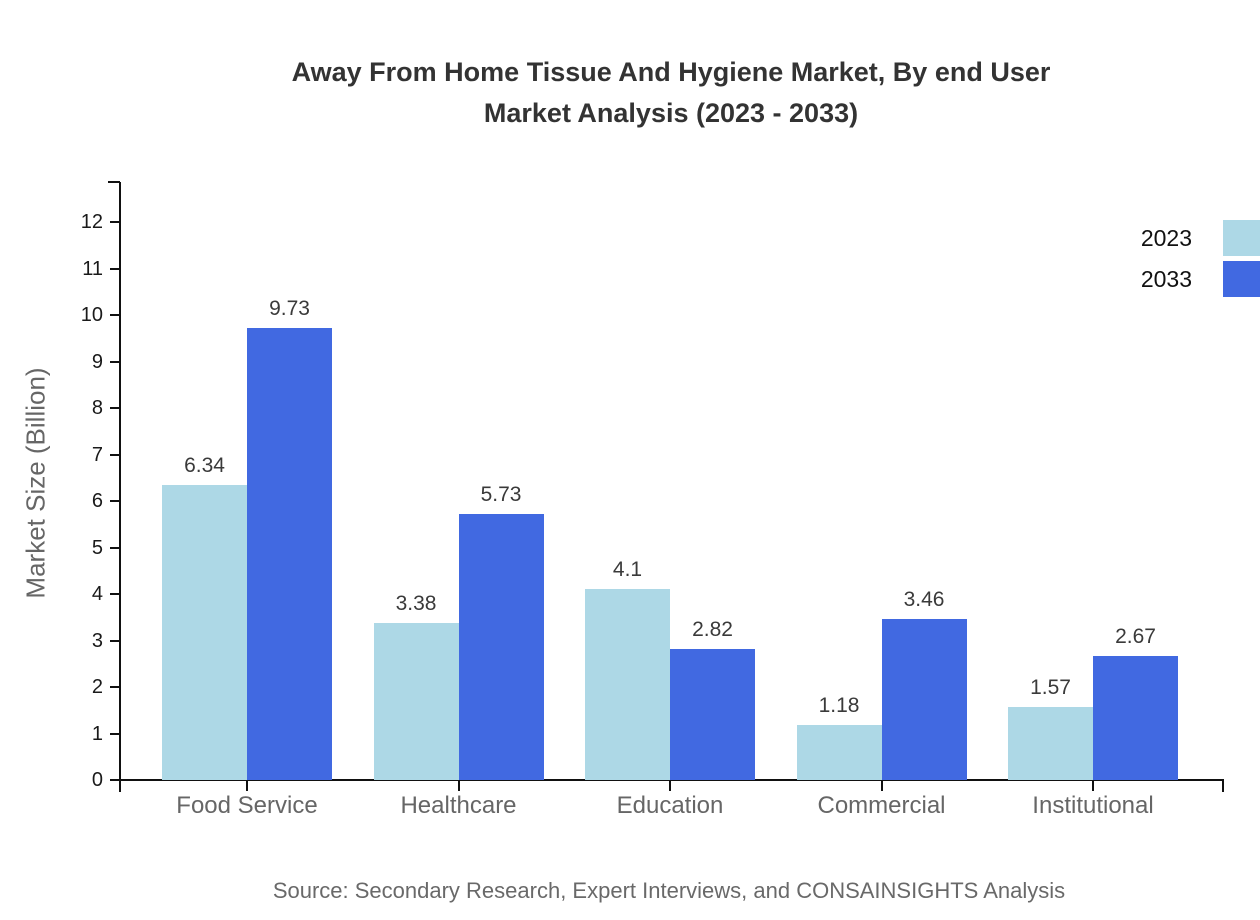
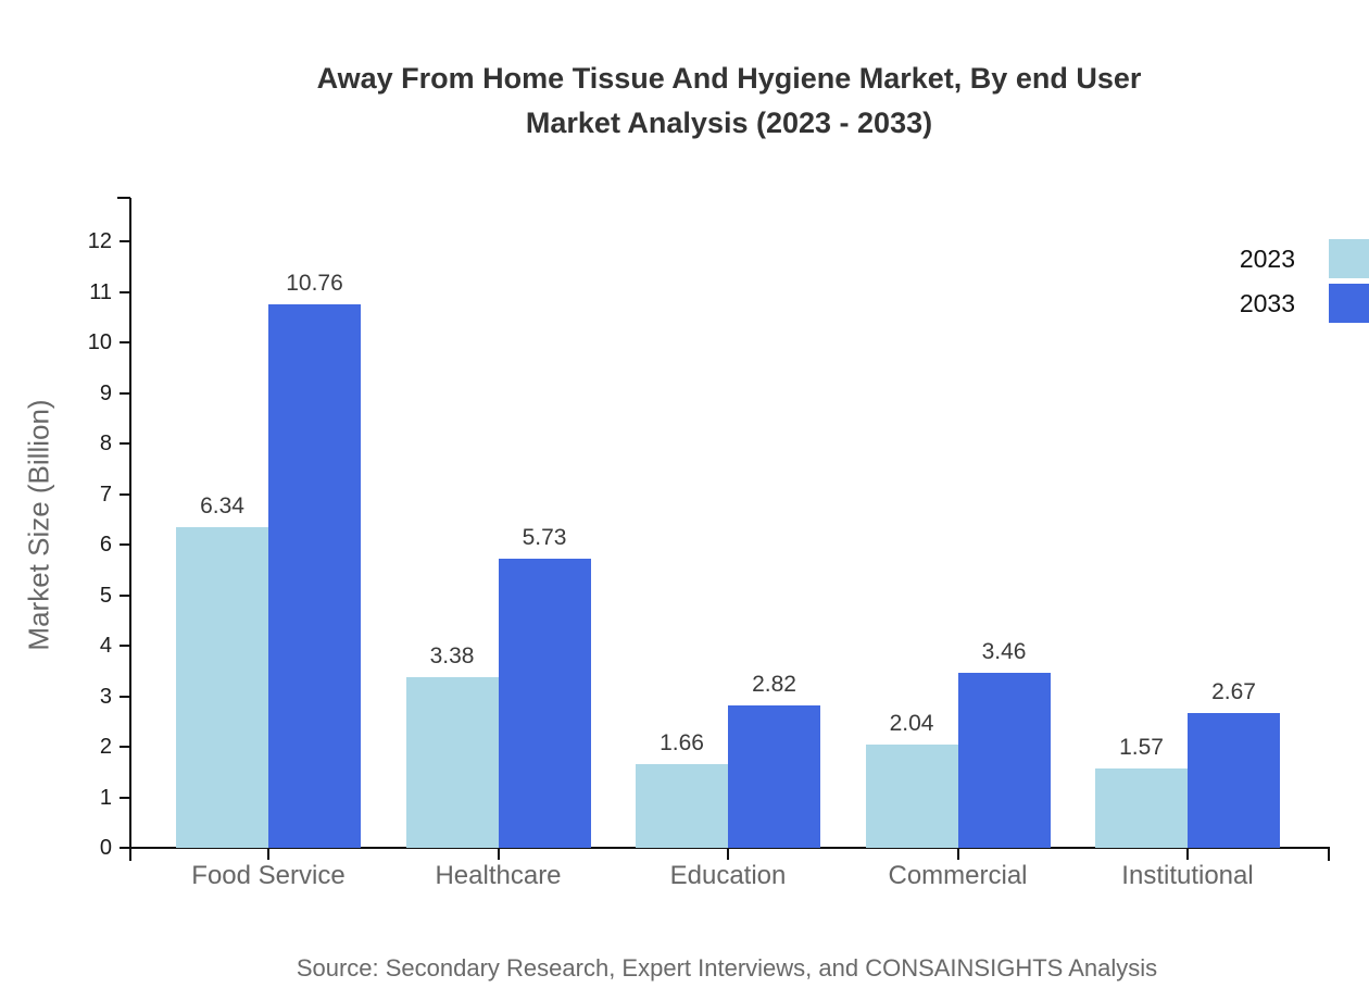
2033/Food Service: 9.73 -> 10.76
2023/Education: 4.1 -> 1.66
2023/Commercial: 1.18 -> 2.04
